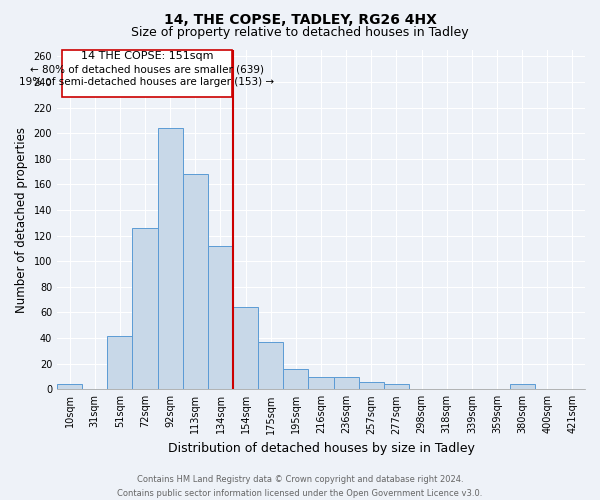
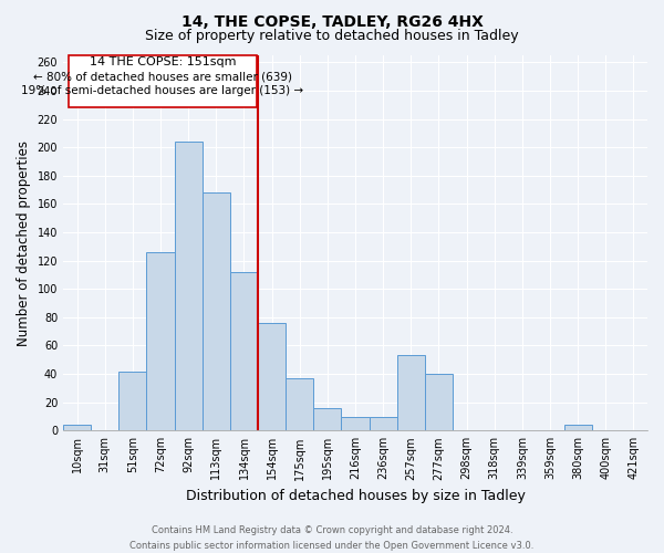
154sqm: 64 -> 76
257sqm: 6 -> 53
277sqm: 4 -> 40
